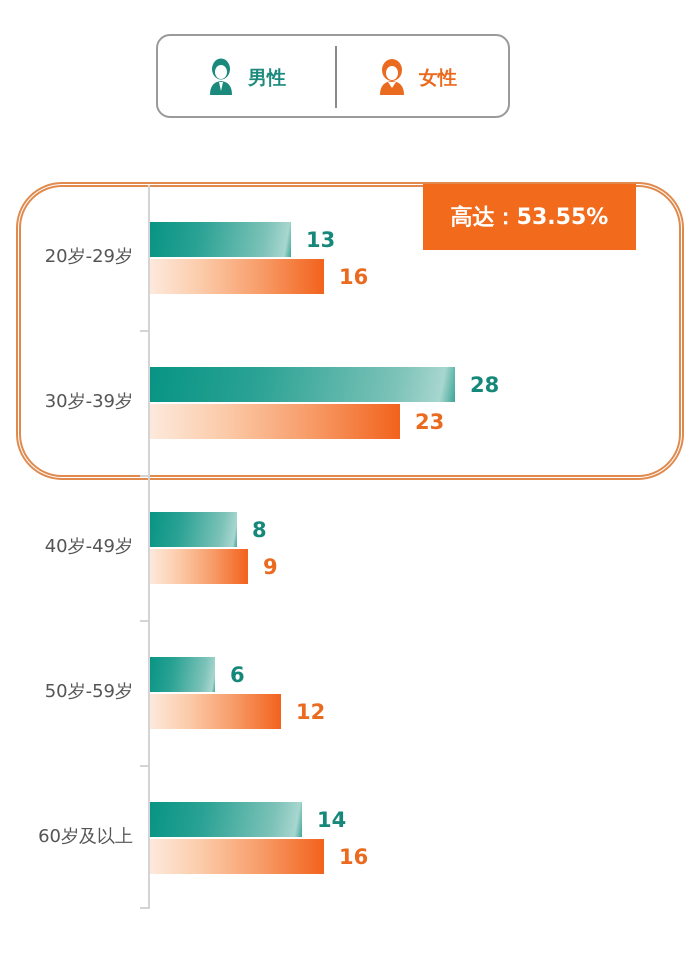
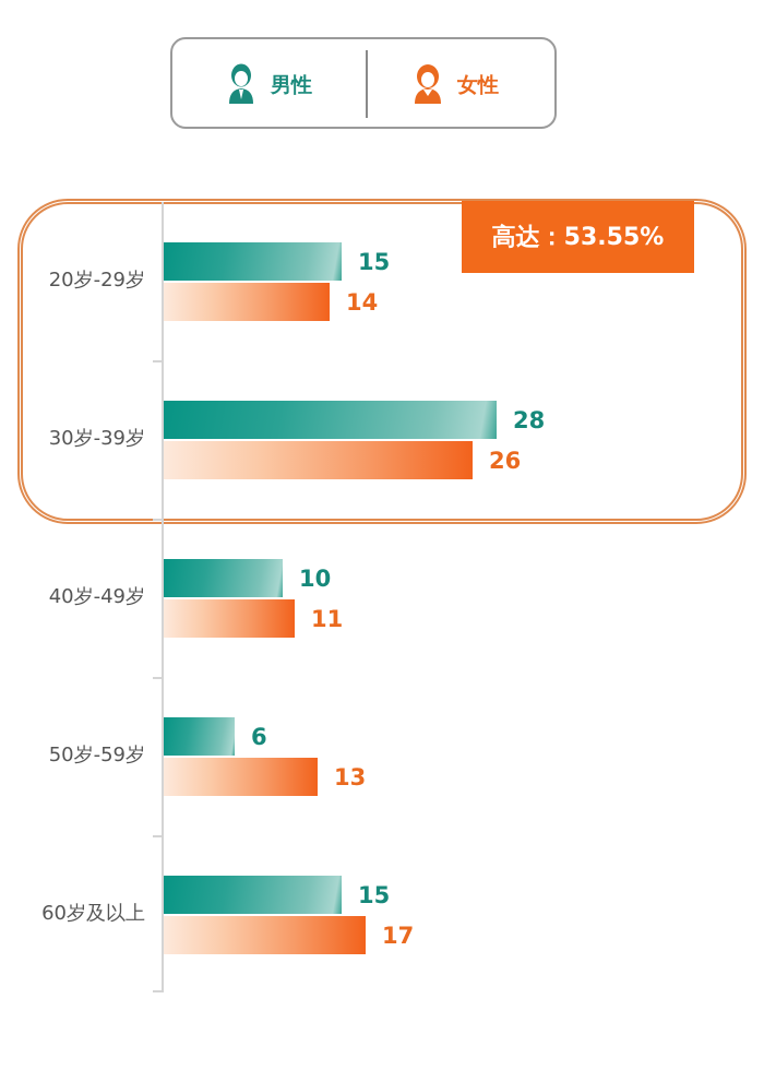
男性/20岁-29岁: 13 -> 15
女性/20岁-29岁: 16 -> 14
女性/30岁-39岁: 23 -> 26
男性/40岁-49岁: 8 -> 10
女性/40岁-49岁: 9 -> 11
女性/50岁-59岁: 12 -> 13
男性/60岁及以上: 14 -> 15
女性/60岁及以上: 16 -> 17
